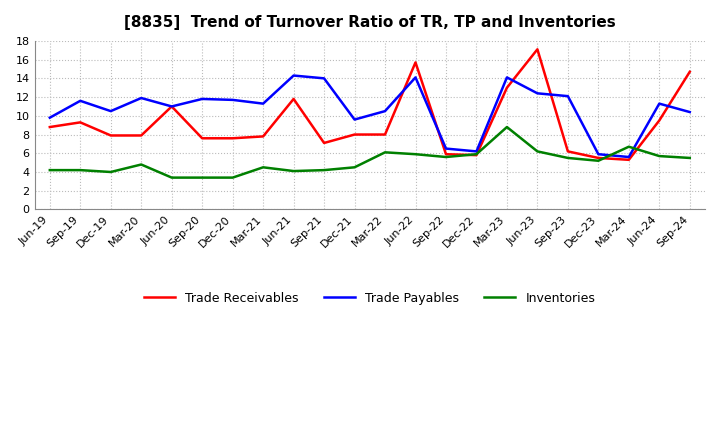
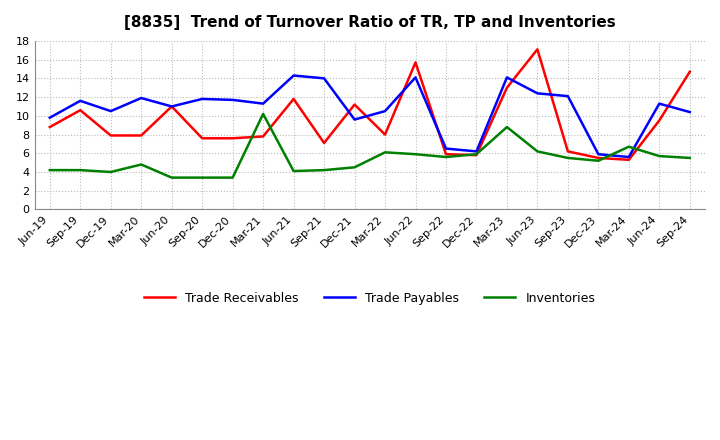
Trade Receivables/Sep-19: 9.3 -> 10.6
Inventories/Mar-21: 4.5 -> 10.2
Trade Receivables/Dec-21: 8.0 -> 11.2
